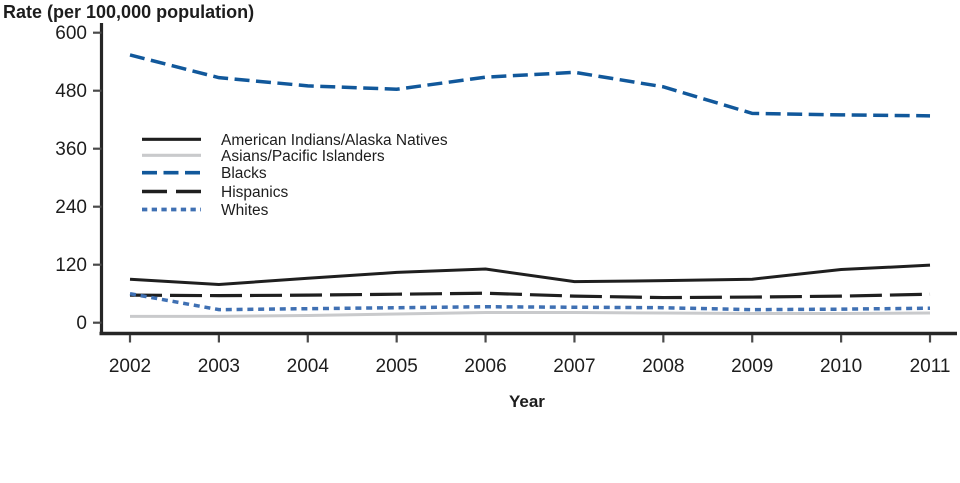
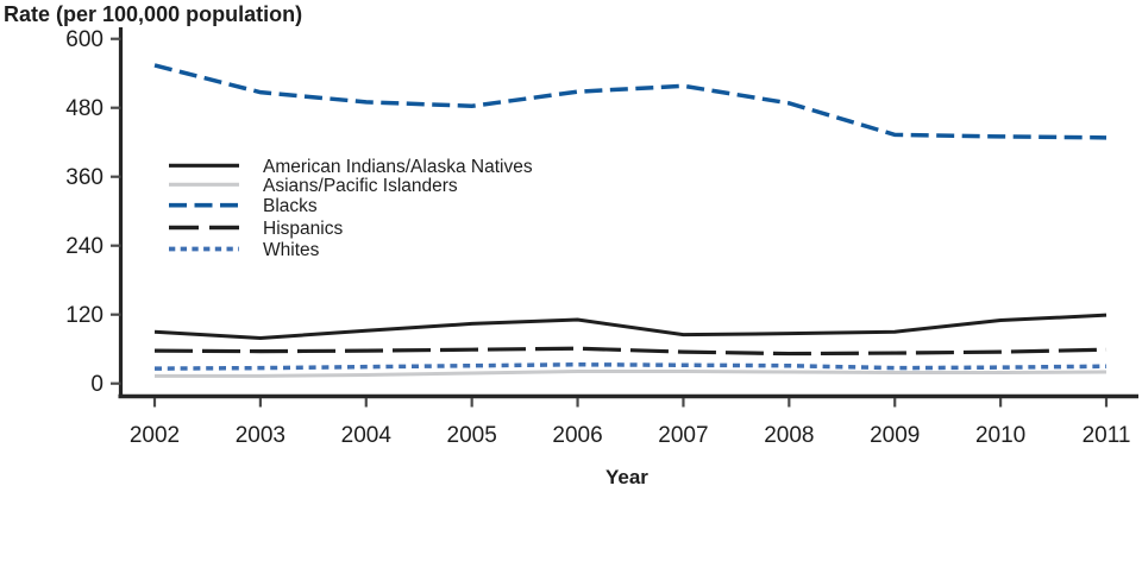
Whites/2002: 60 -> 30
